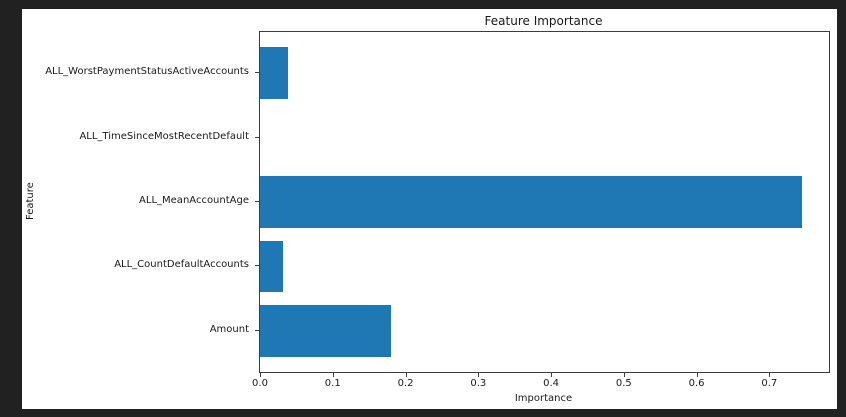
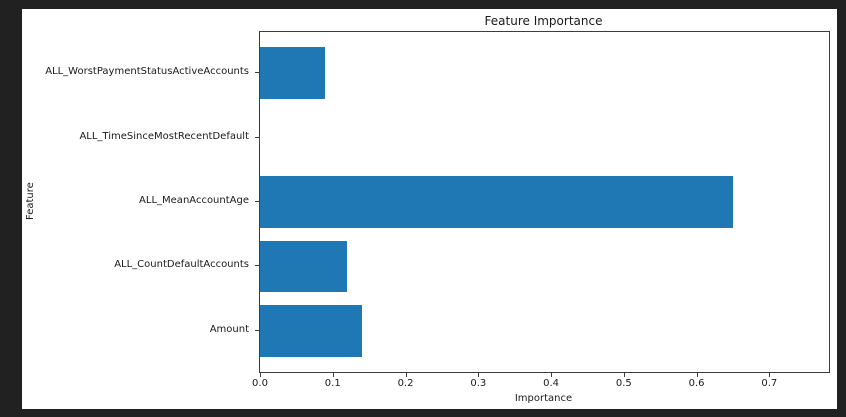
ALL_WorstPaymentStatusActiveAccounts: 0.04 -> 0.09
ALL_MeanAccountAge: 0.74 -> 0.65
ALL_CountDefaultAccounts: 0.03 -> 0.12
Amount: 0.18 -> 0.14
